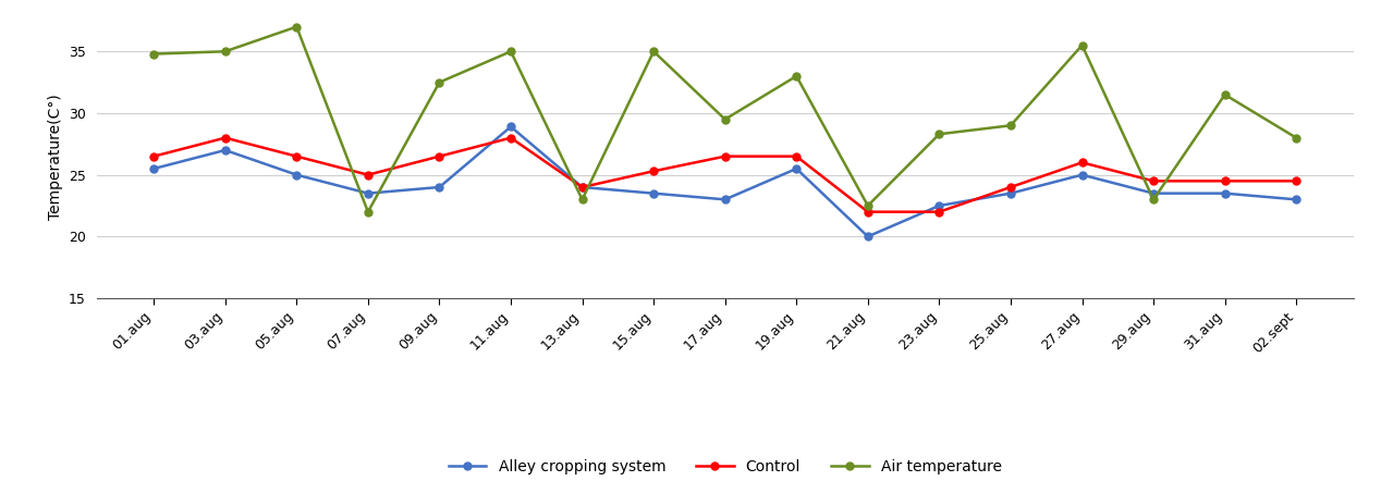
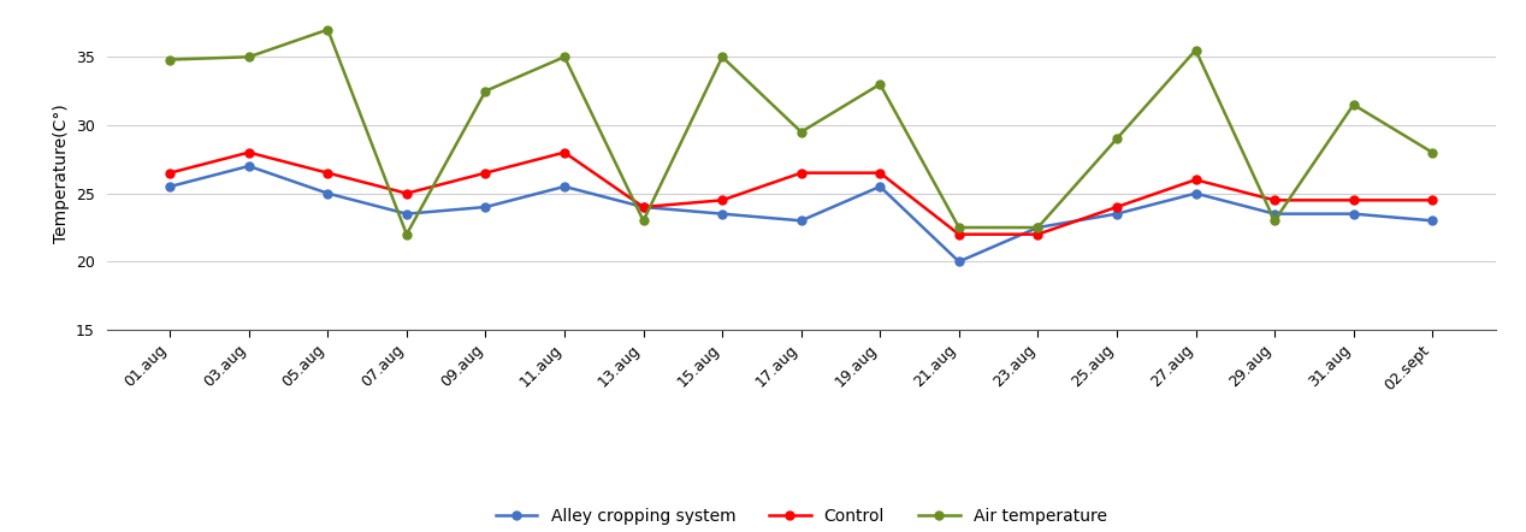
Alley cropping system/11.aug: 28.9 -> 25.5
Control/15.aug: 25.3 -> 24.5
Air temperature/23.aug: 28.3 -> 22.5
